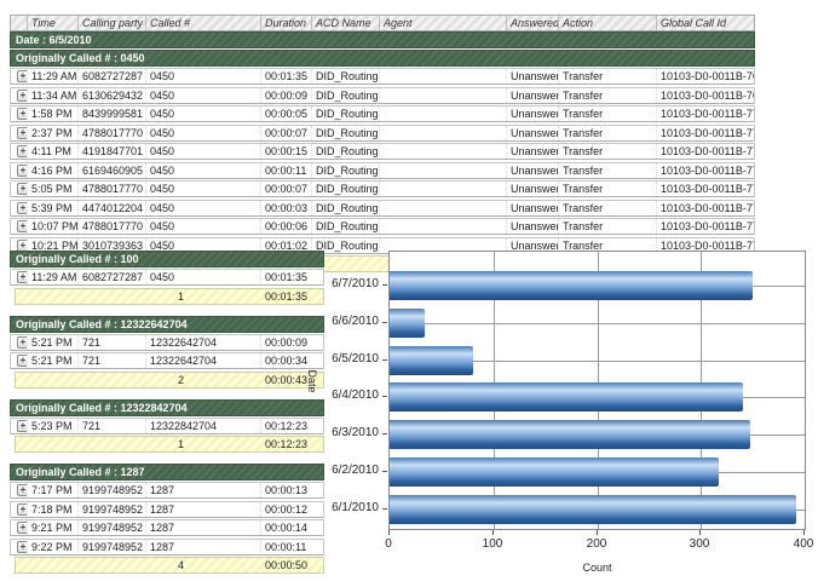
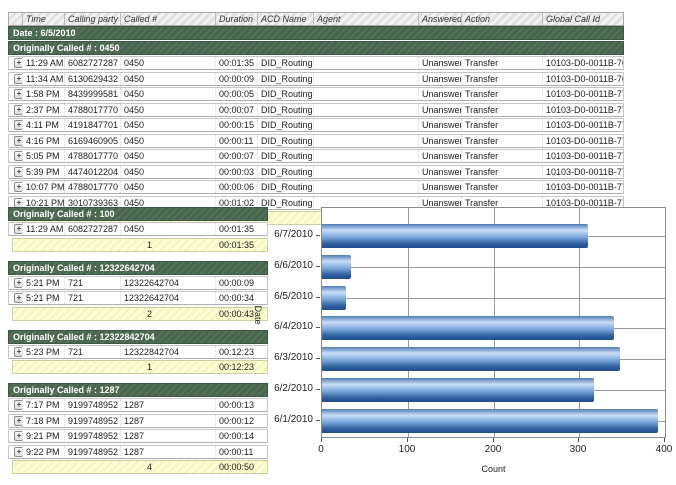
6/7/2010: 350 -> 310
6/5/2010: 80 -> 30
